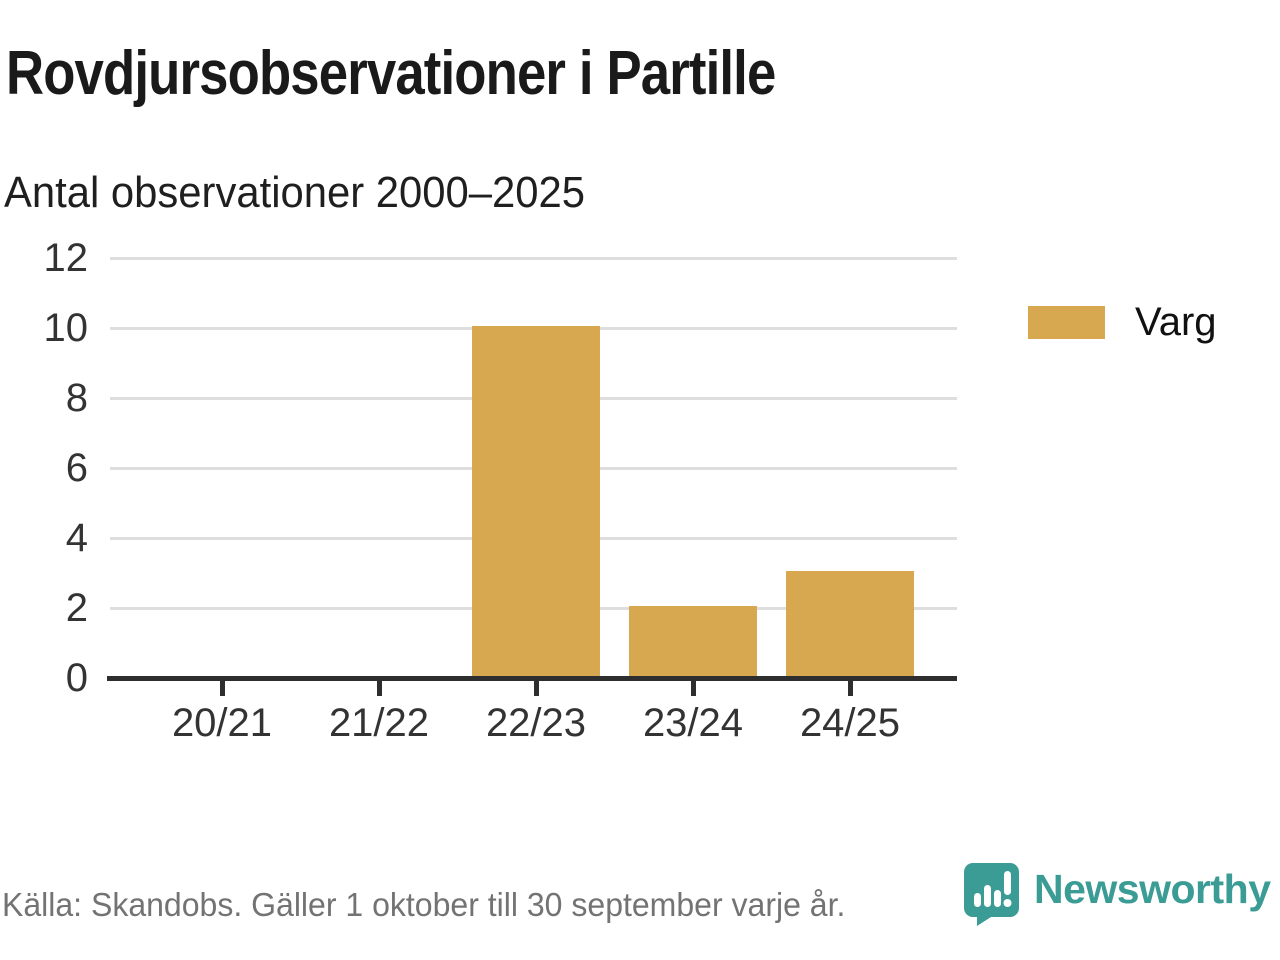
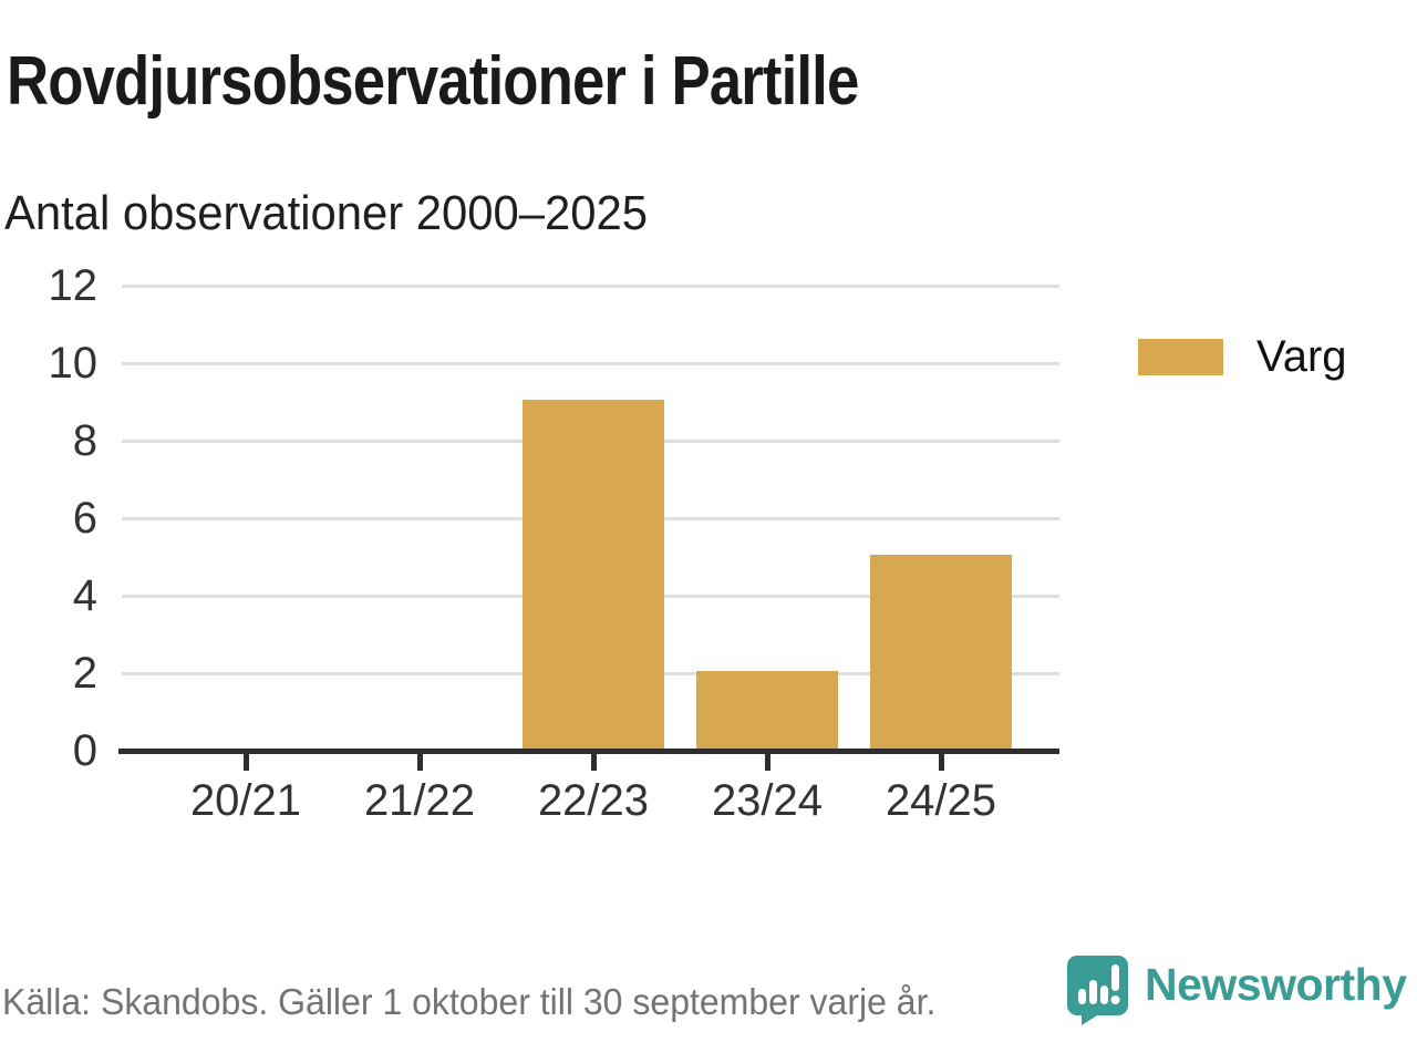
22/23: 10 -> 9
24/25: 3 -> 5
